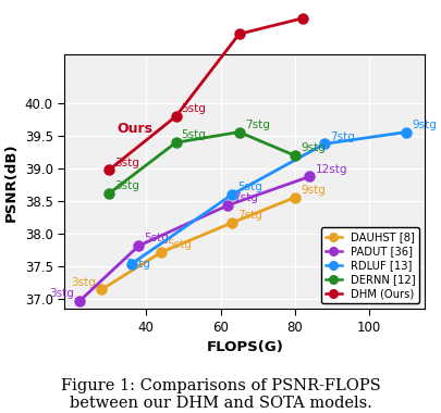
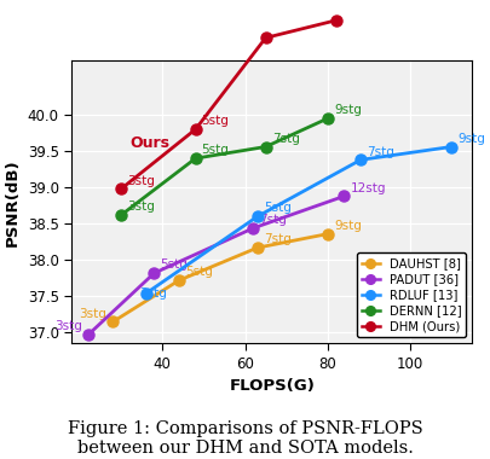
DAUHST [8]/80: 38.56 -> 38.36
DERNN [12]/80: 39.20 -> 39.95
